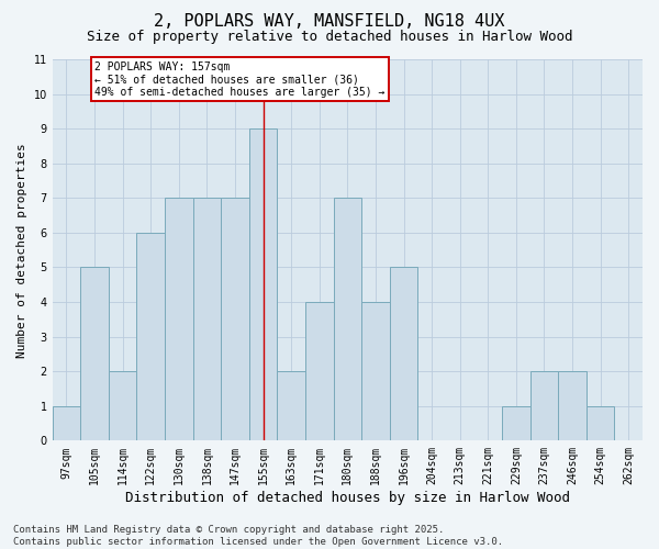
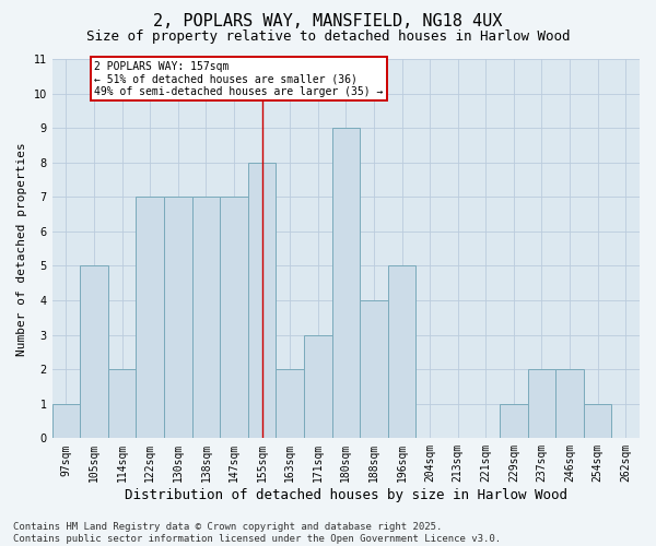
122sqm: 6 -> 7
155sqm: 9 -> 8
171sqm: 4 -> 3
180sqm: 7 -> 9
